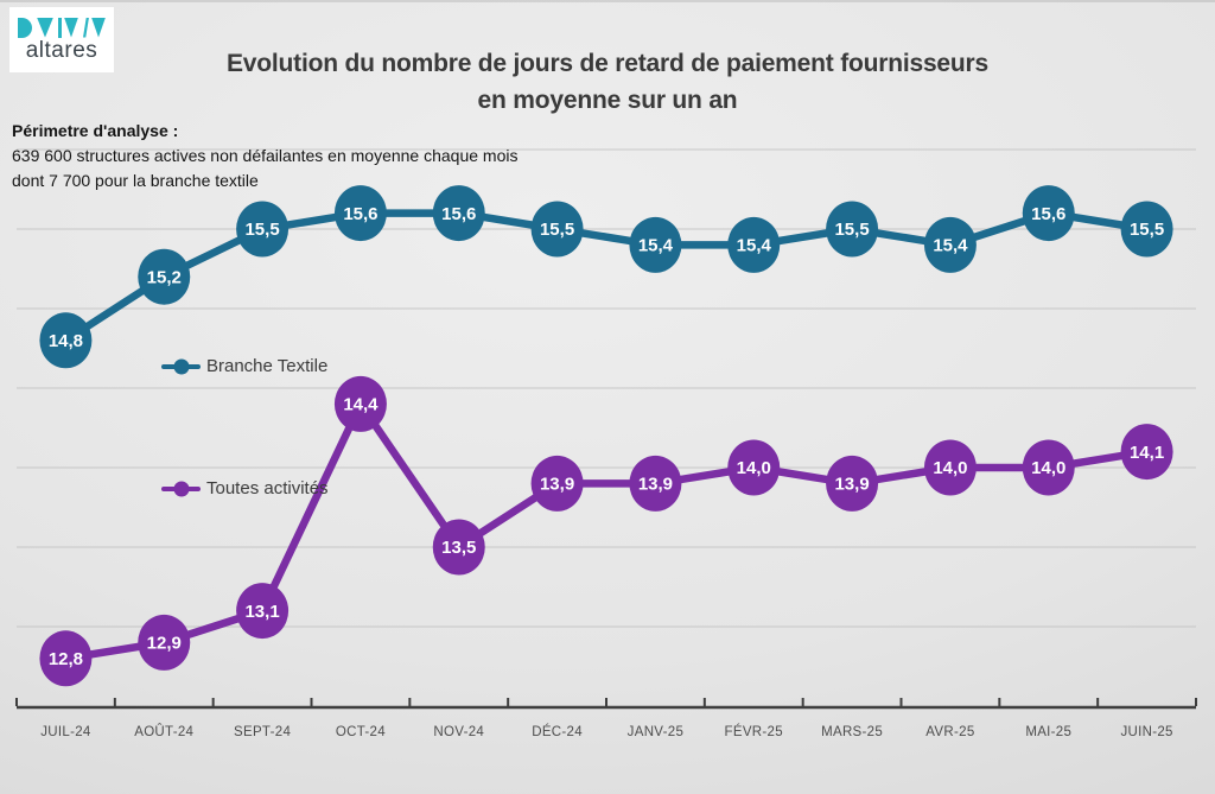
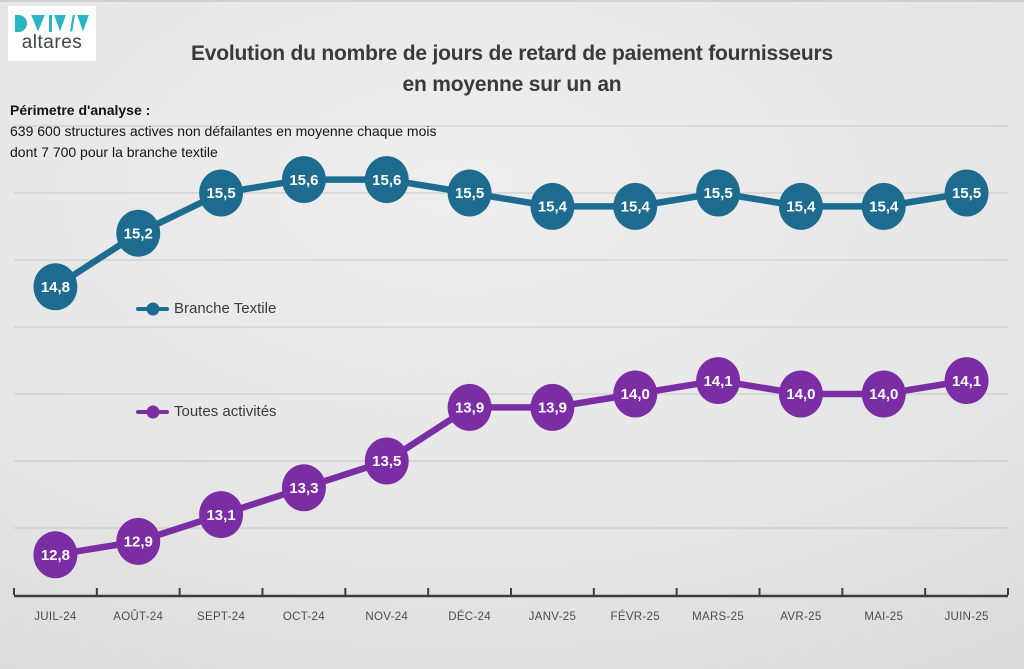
Toutes activités/OCT-24: 14,4 -> 13,3
Toutes activités/MARS-25: 13,9 -> 14,1
Branche Textile/MAI-25: 15,6 -> 15,4
